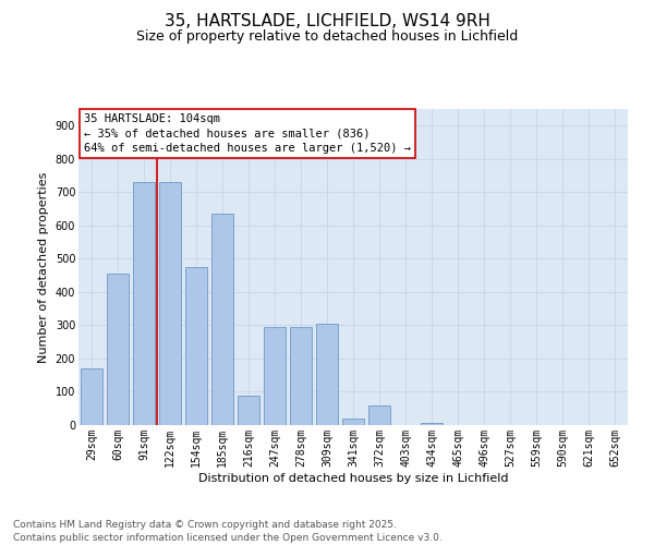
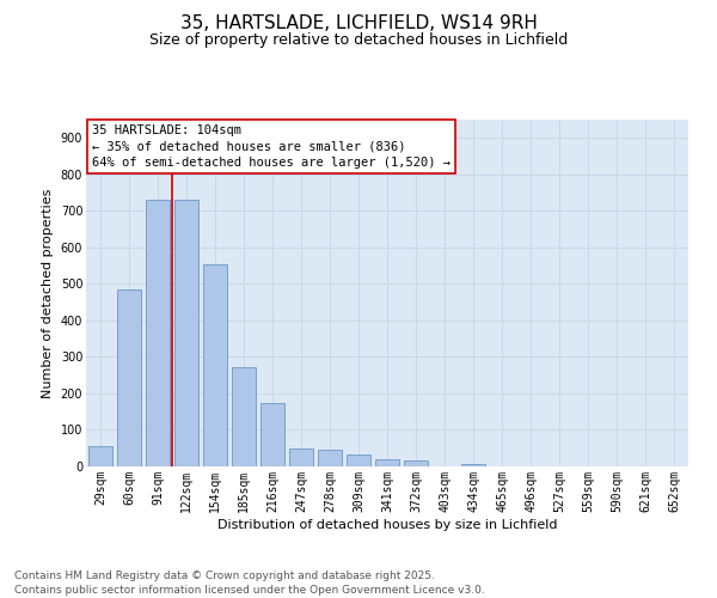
29sqm: 170 -> 57
60sqm: 455 -> 484
154sqm: 475 -> 554
185sqm: 635 -> 271
216sqm: 90 -> 175
247sqm: 295 -> 48
278sqm: 295 -> 47
309sqm: 305 -> 33
372sqm: 60 -> 18
